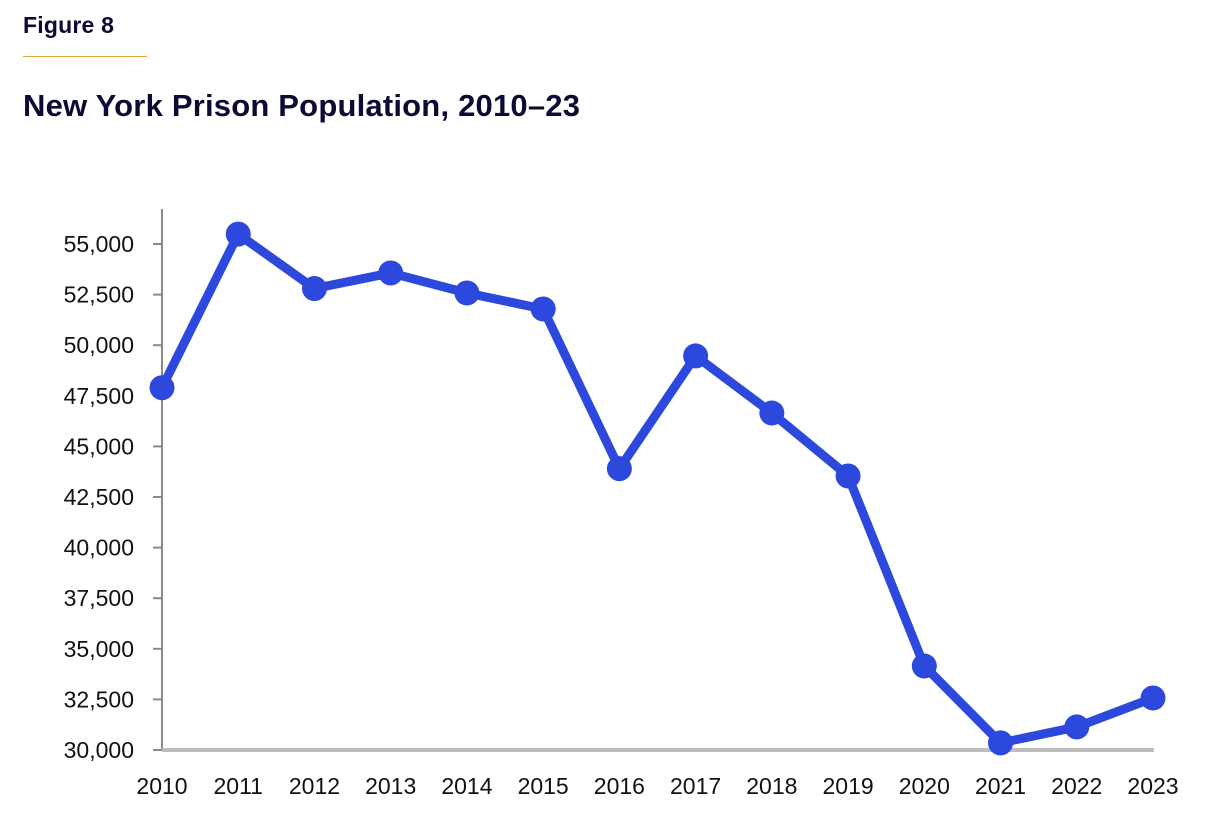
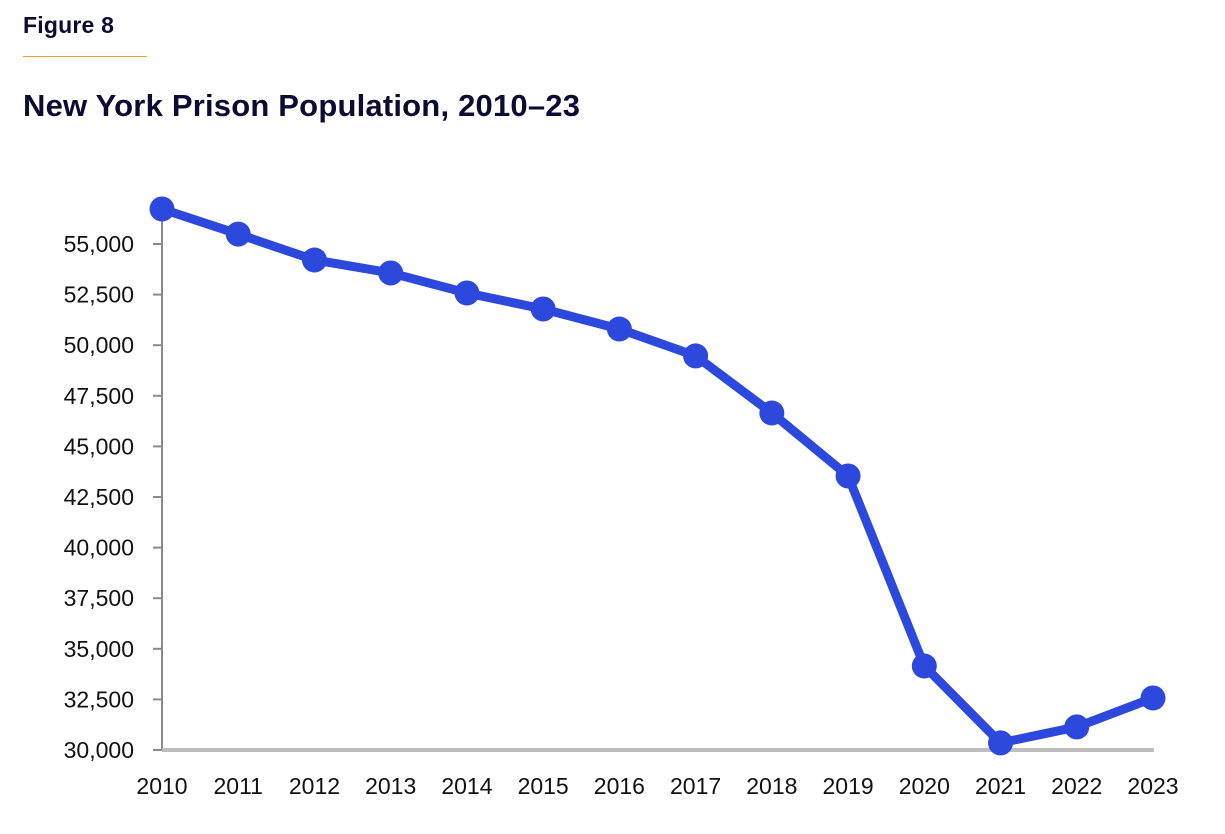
2010: 47900 -> 56700
2012: 52800 -> 54200
2016: 43900 -> 50800
